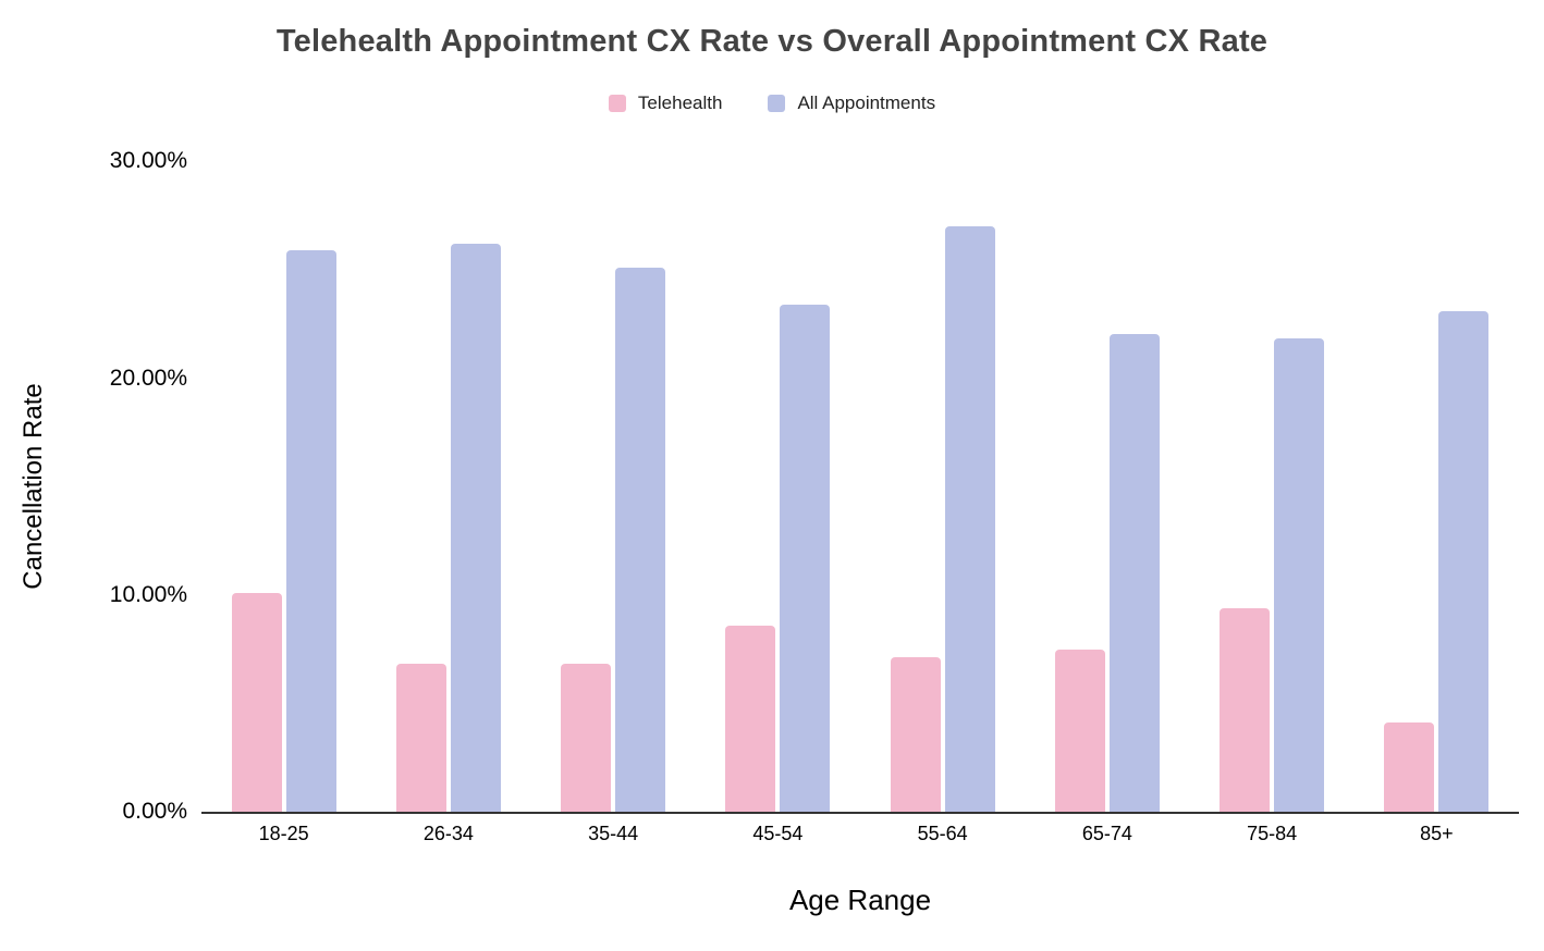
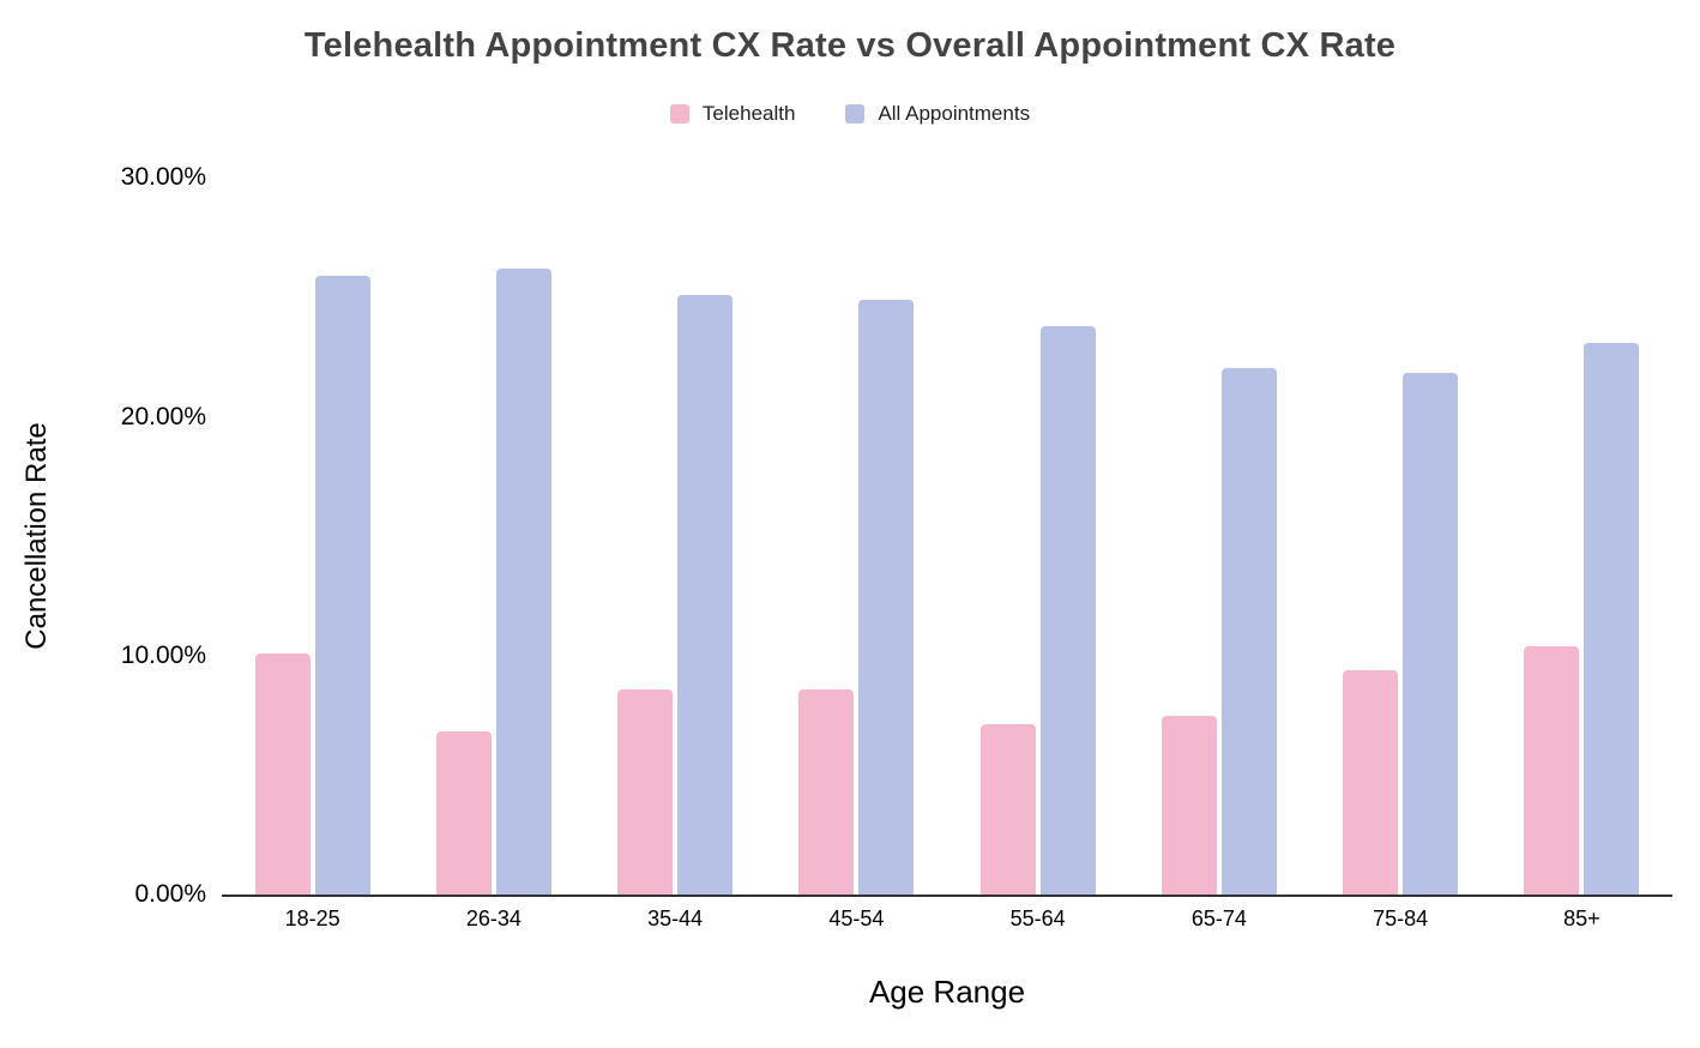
Telehealth/35-44: 6.8% -> 8.6%
All Appointments/45-54: 23.4% -> 24.9%
All Appointments/55-64: 27.0% -> 23.8%
Telehealth/85+: 4.1% -> 10.4%
